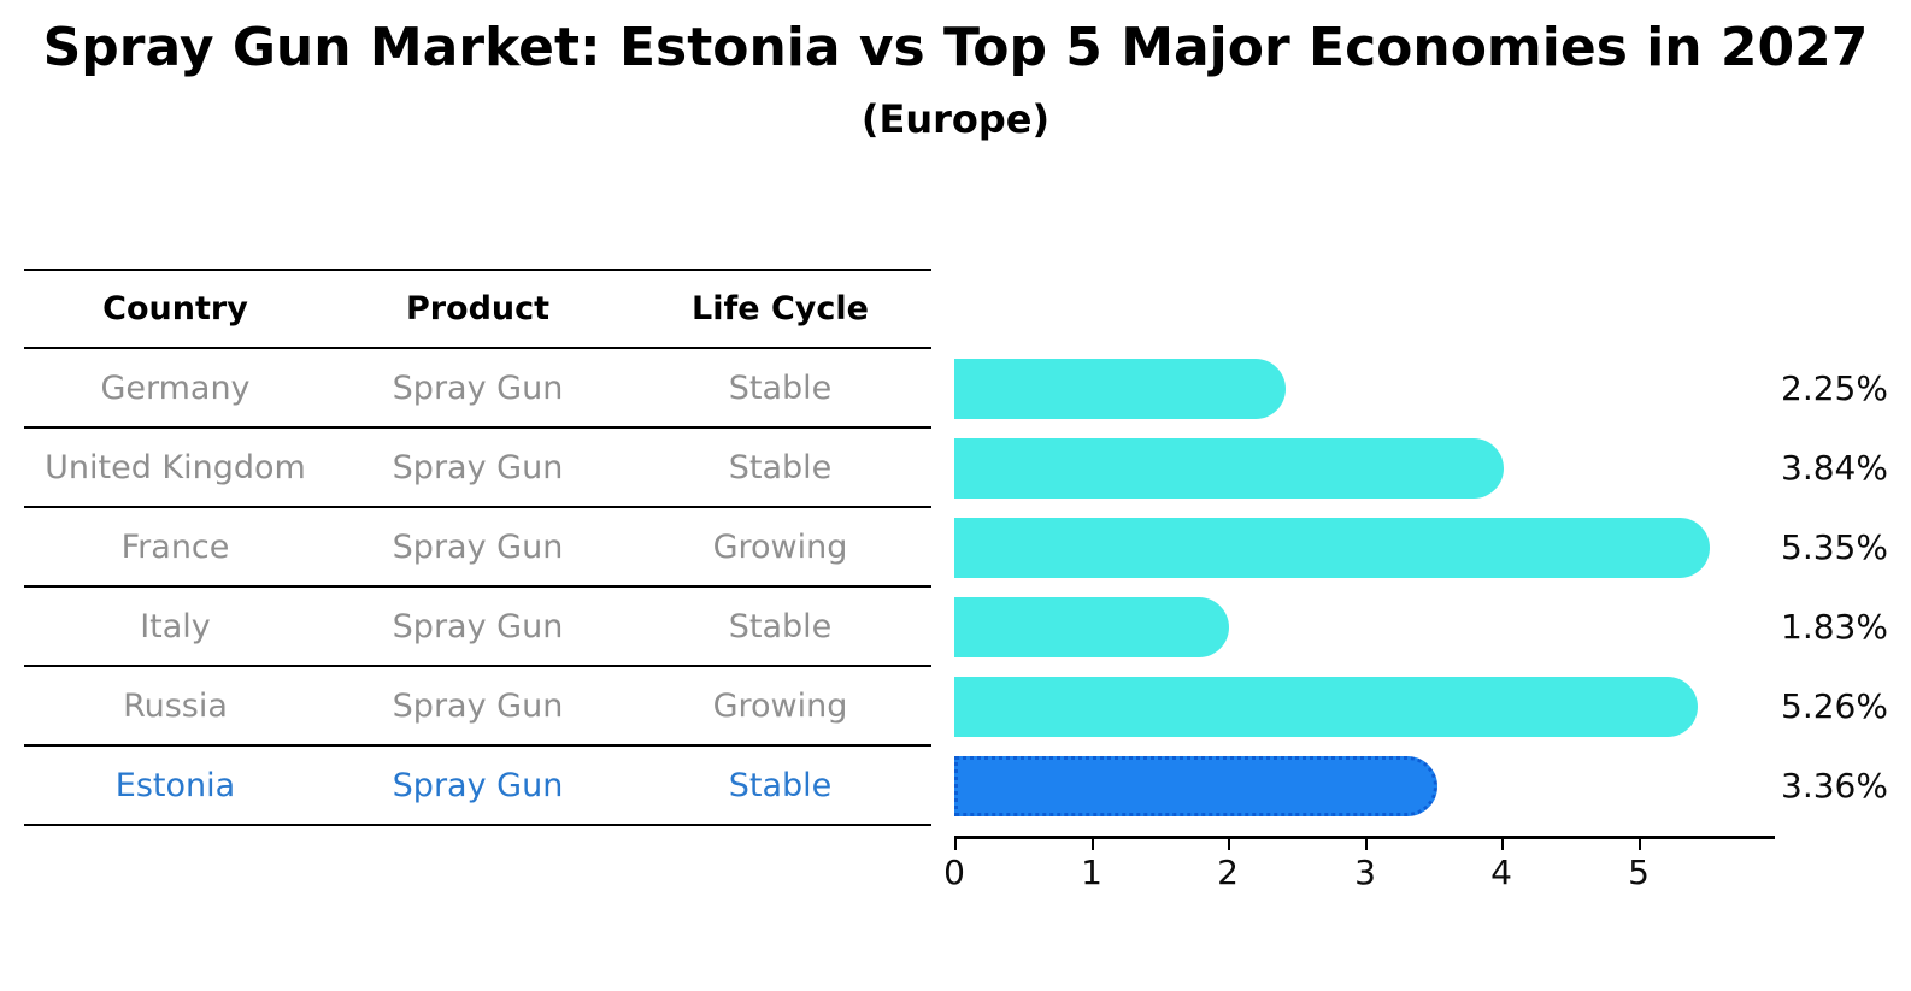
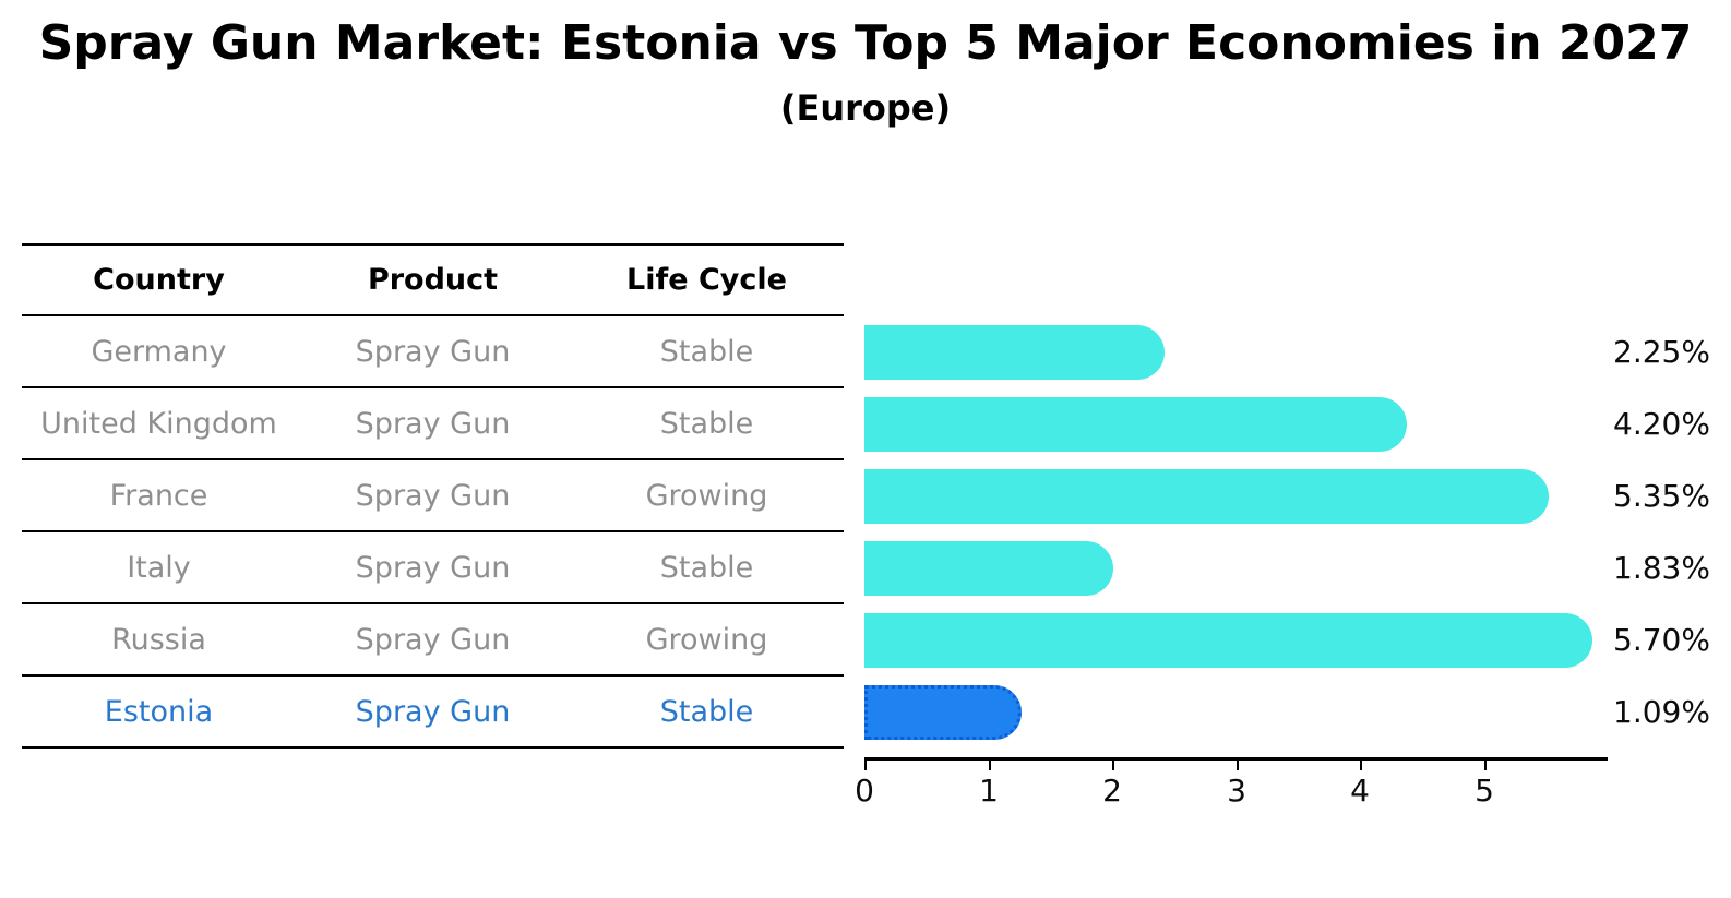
United Kingdom: 3.84% -> 4.20%
Russia: 5.26% -> 5.70%
Estonia: 3.36% -> 1.09%
